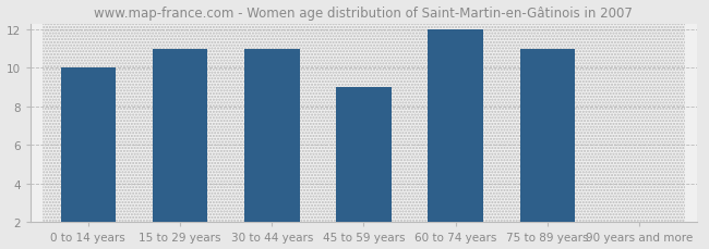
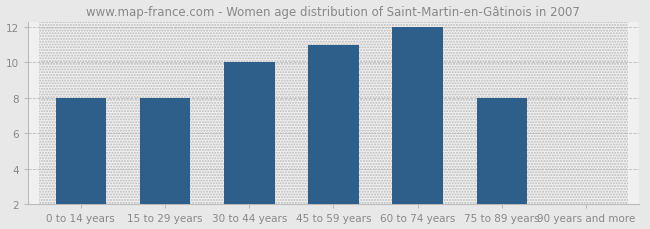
0 to 14 years: 10 -> 8
15 to 29 years: 11 -> 8
30 to 44 years: 11 -> 10
45 to 59 years: 9 -> 11
75 to 89 years: 11 -> 8
